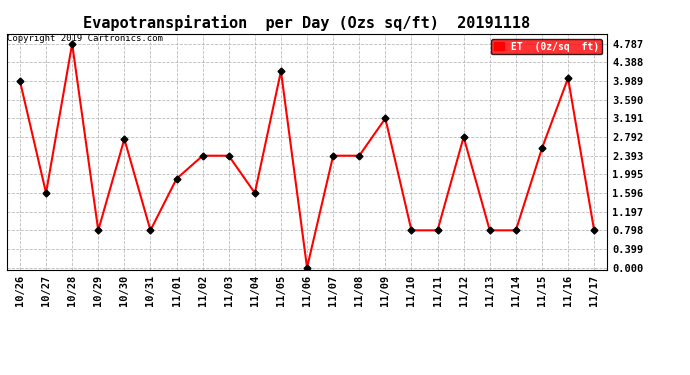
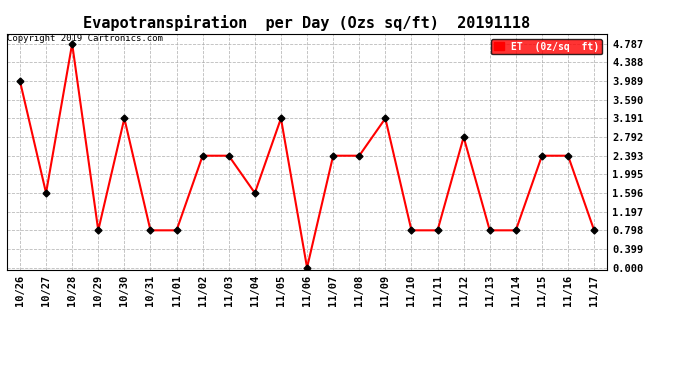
10/30: 2.75 -> 3.19
11/01: 1.90 -> 0.80
11/05: 4.20 -> 3.19
11/15: 2.55 -> 2.39
11/16: 4.05 -> 2.39
